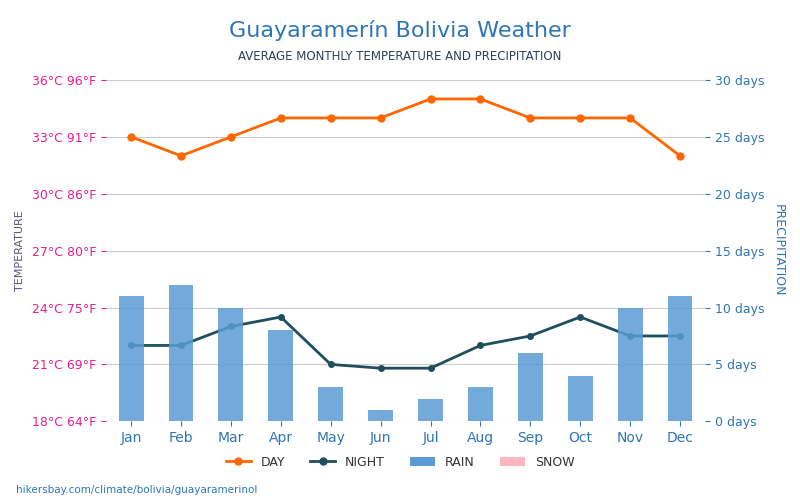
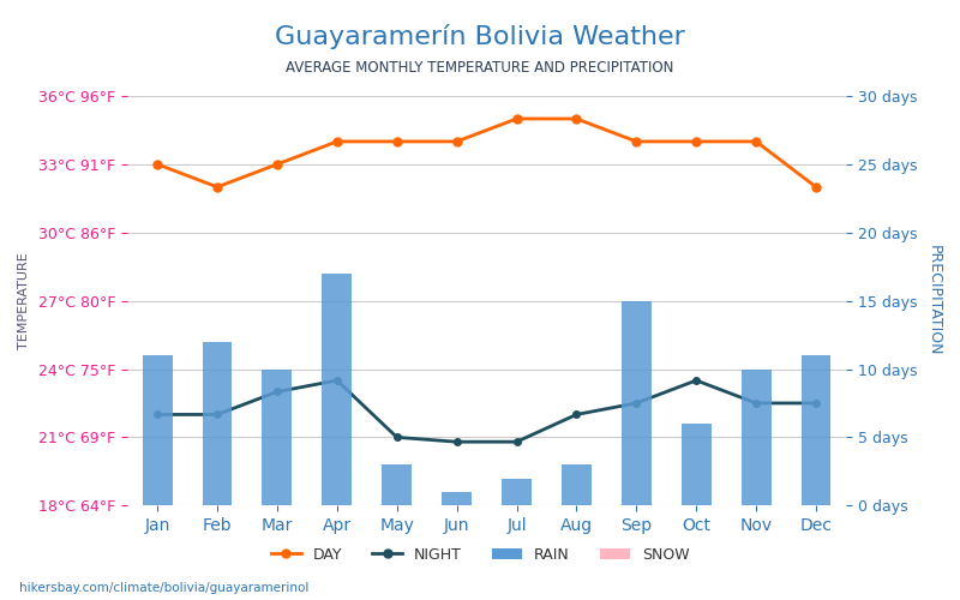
RAIN/Apr: 8 days -> 17 days
RAIN/Sep: 6 days -> 15 days
RAIN/Oct: 4 days -> 6 days
